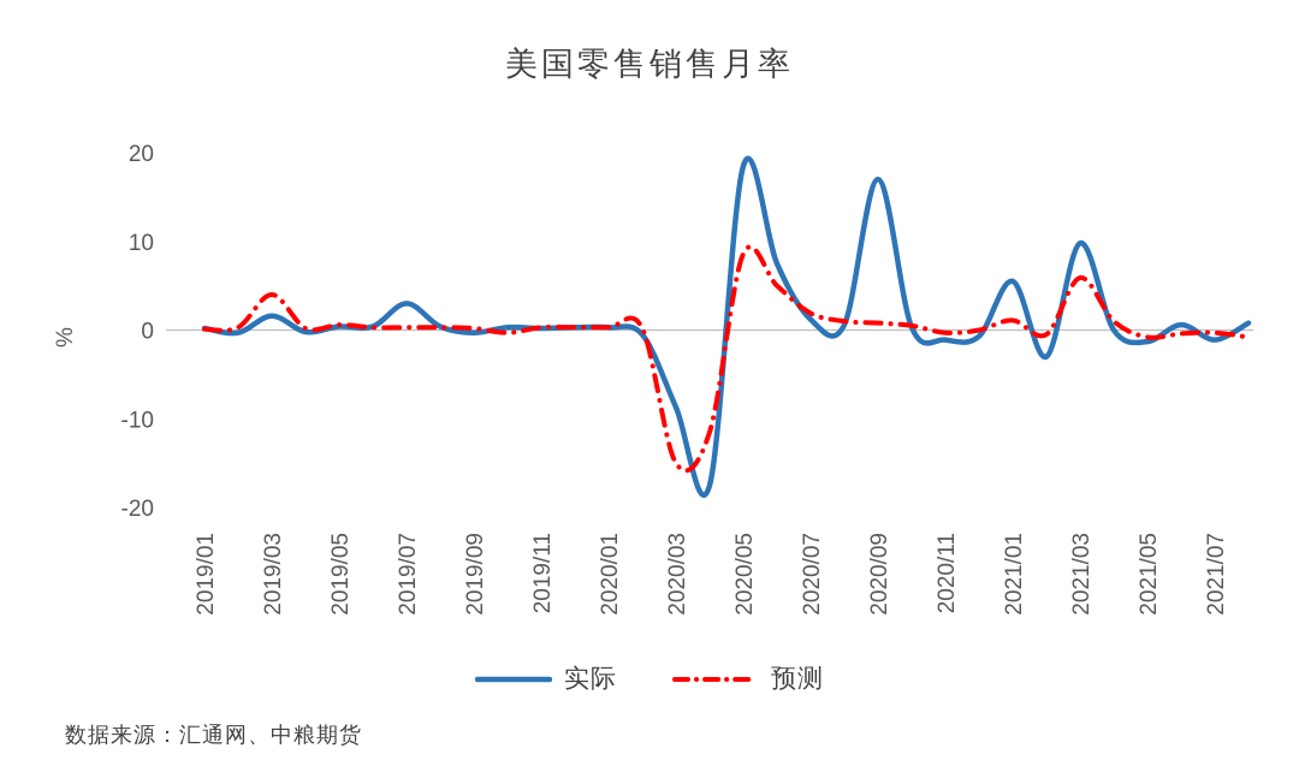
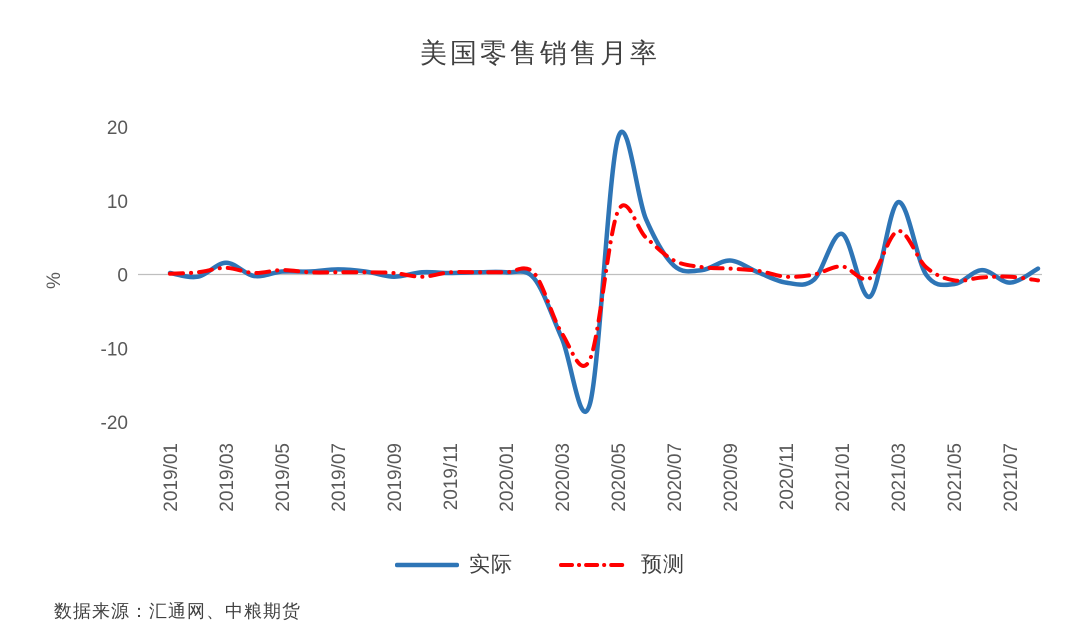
预测/2019/03: 4 -> 1
实际/2019/07: 3 -> 1
预测/2020/03: -15 -> -8
实际/2020/09: 17 -> 2
